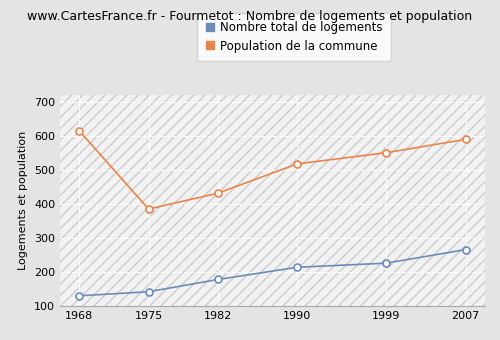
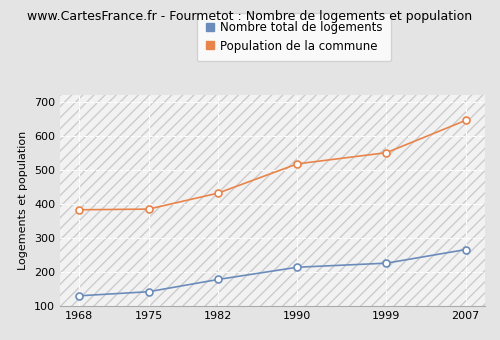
Population de la commune/1968: 615 -> 383
Population de la commune/2007: 590 -> 646
